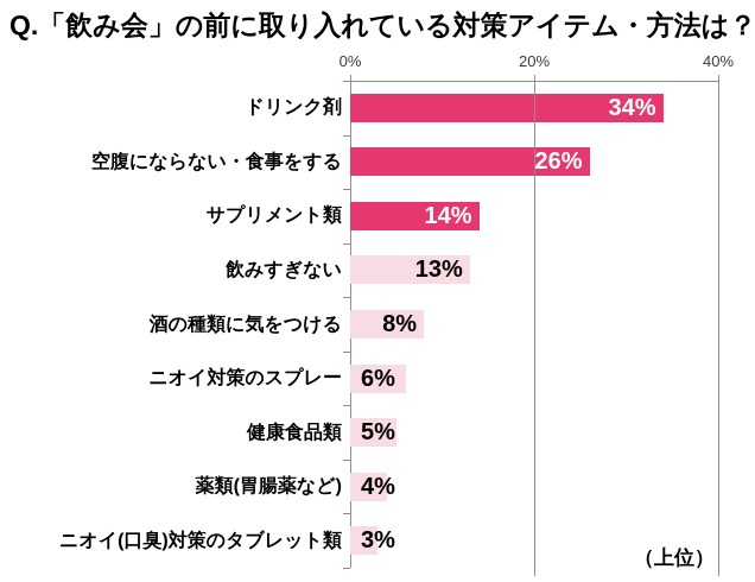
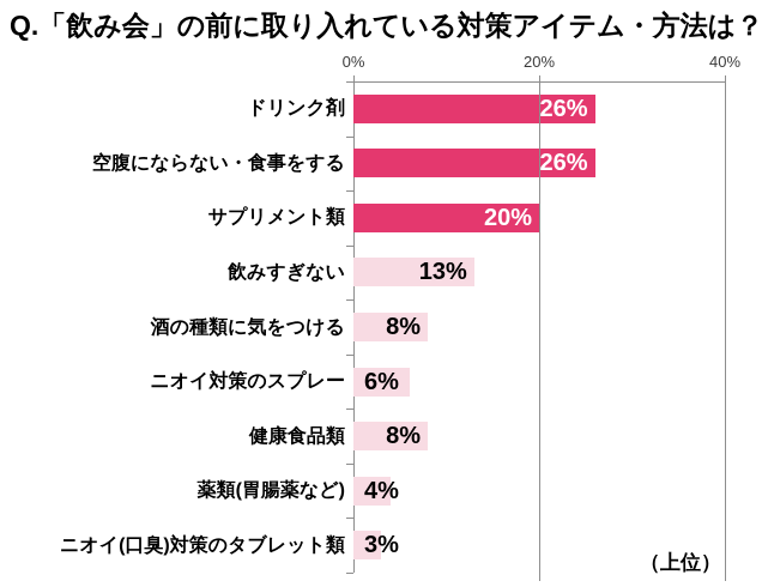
ドリンク剤: 34% -> 26%
サプリメント類: 14% -> 20%
健康食品類: 5% -> 8%
